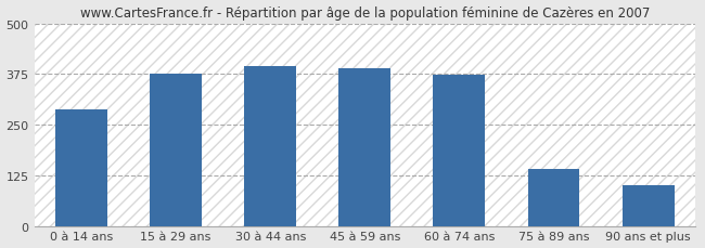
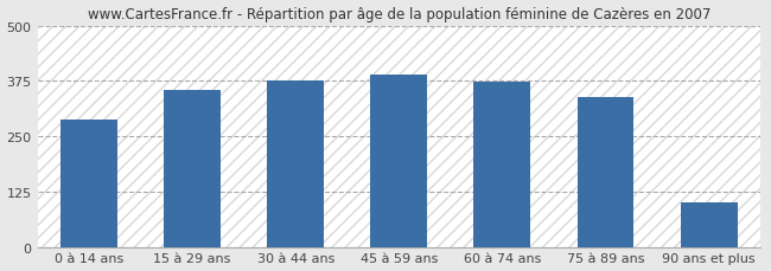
15 à 29 ans: 375 -> 355
30 à 44 ans: 395 -> 375
75 à 89 ans: 140 -> 338
